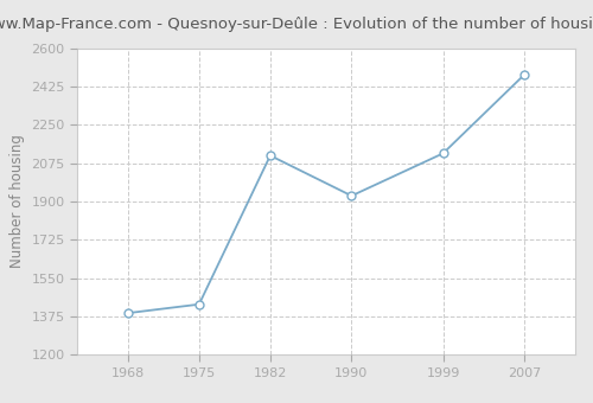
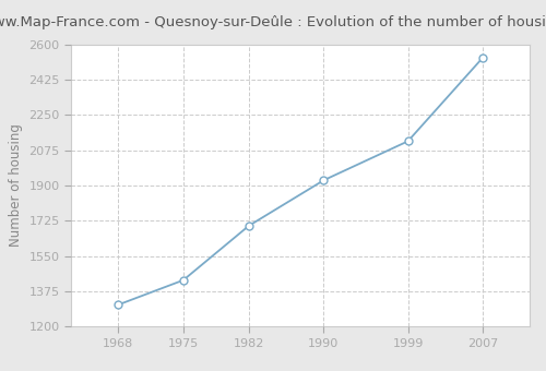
1968: 1390 -> 1310
1982: 2110 -> 1700
2007: 2480 -> 2540
